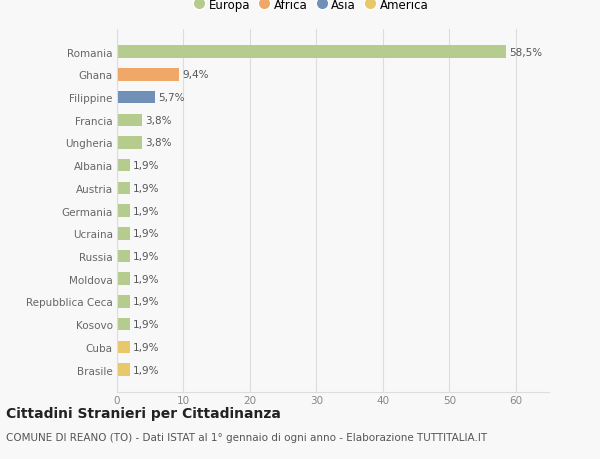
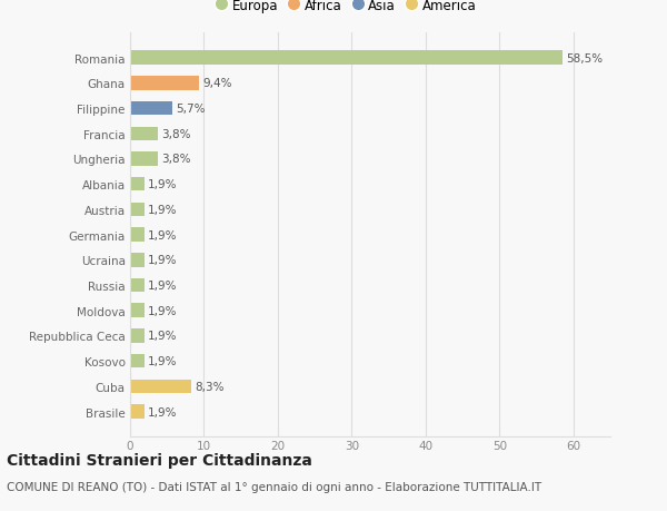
Cuba: 1,9% -> 8,3%
